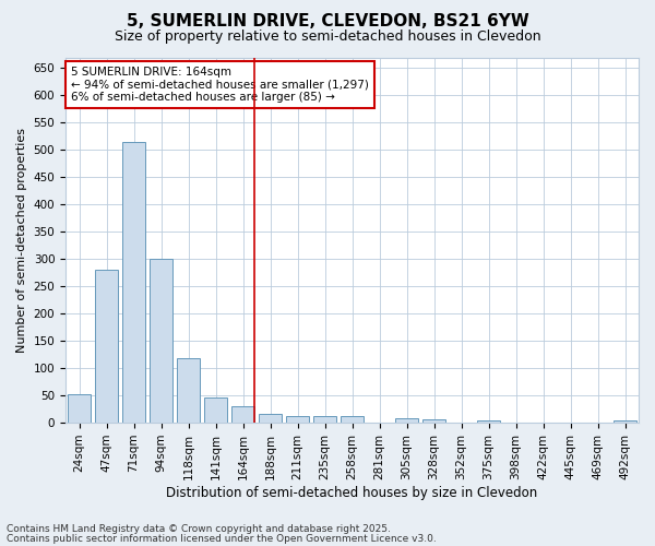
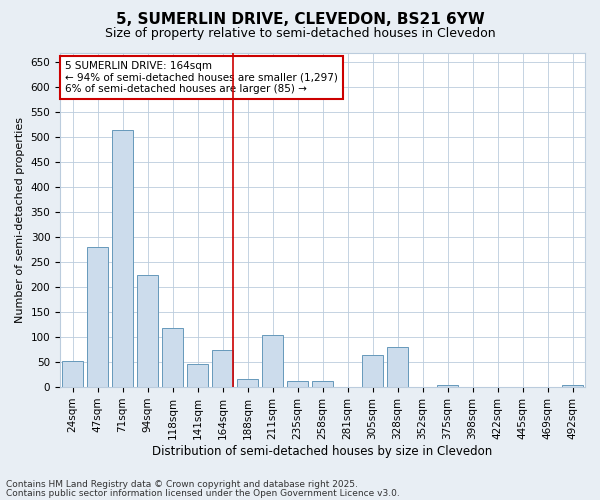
94sqm: 300 -> 225
164sqm: 30 -> 75
211sqm: 13 -> 105
305sqm: 8 -> 65
328sqm: 7 -> 80
